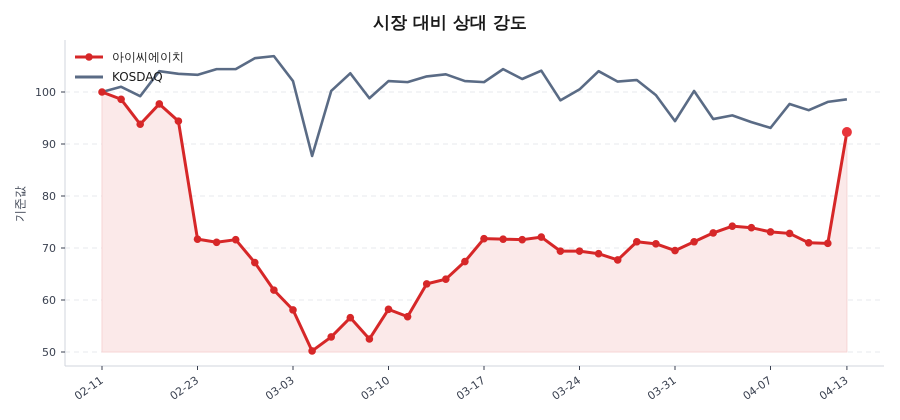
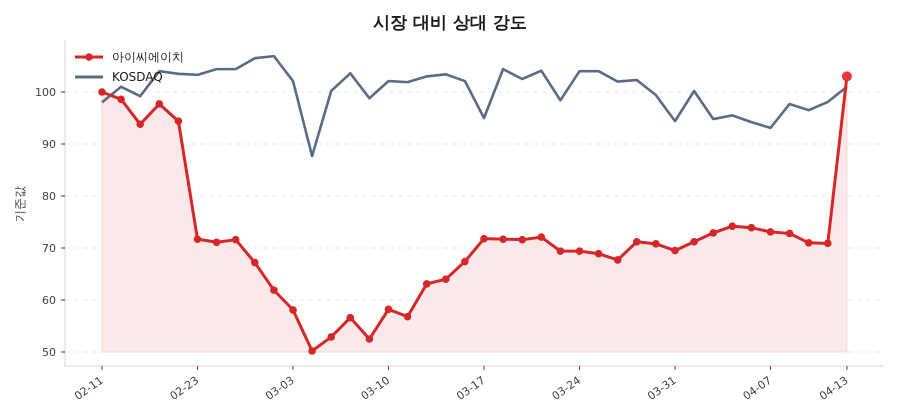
KOSDAQ/02-11: 100 -> 98
KOSDAQ/03-17: 102 -> 95
KOSDAQ/03-24: 100 -> 104
아이씨에이치/04-13: 92 -> 103
KOSDAQ/04-13: 99 -> 101
